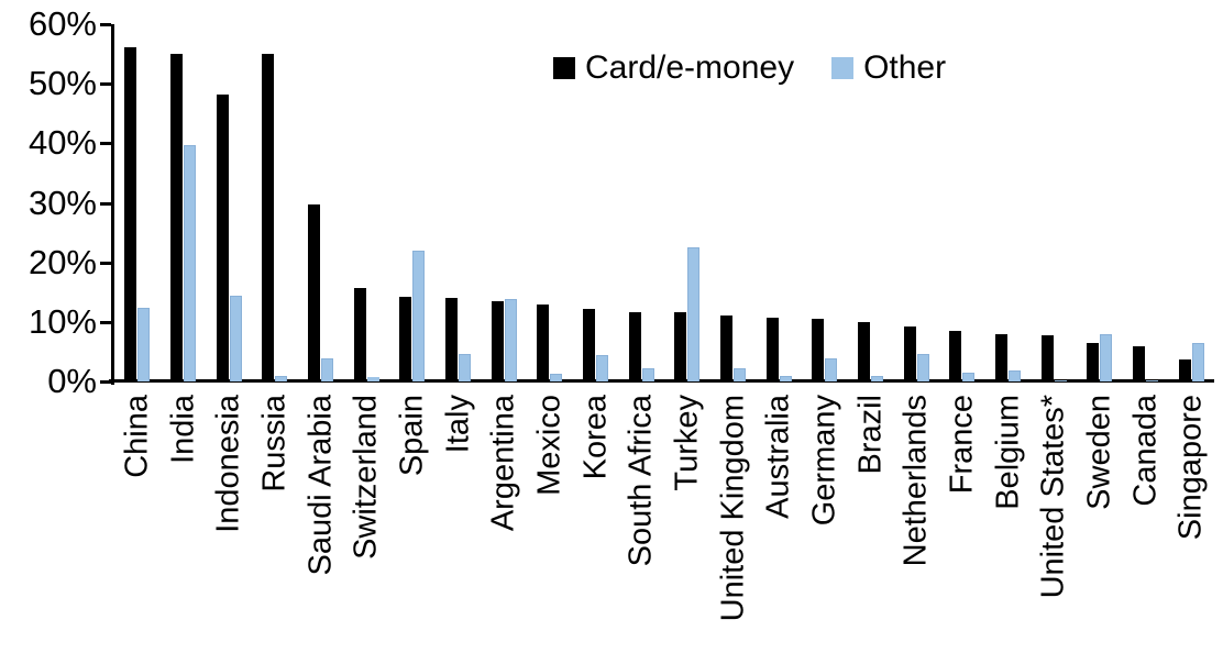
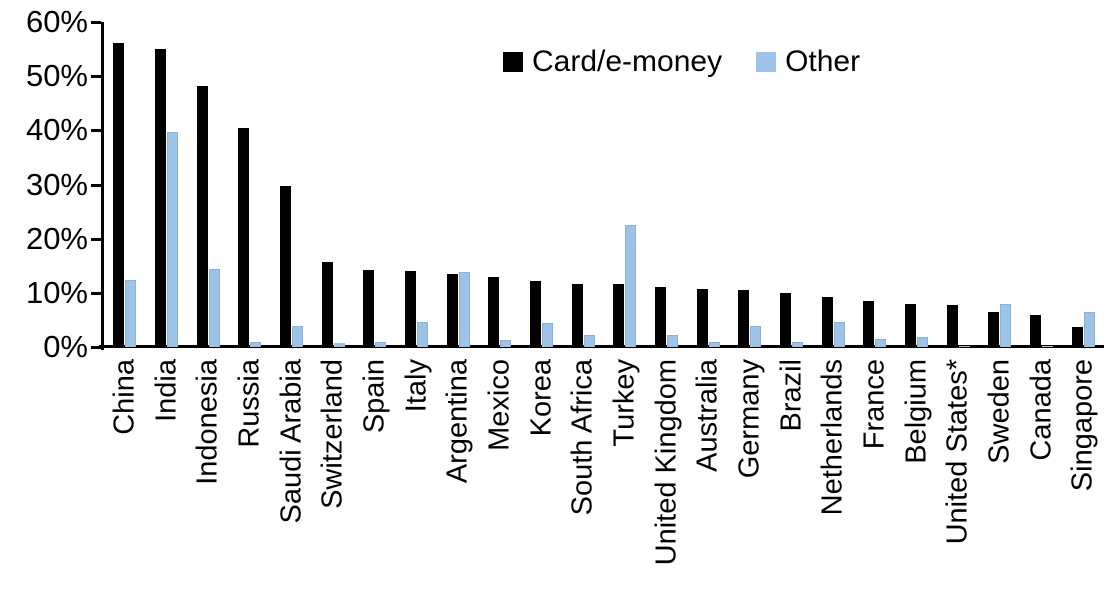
Card/e-money/Russia: 55% -> 40%
Other/Spain: 22% -> 1%
